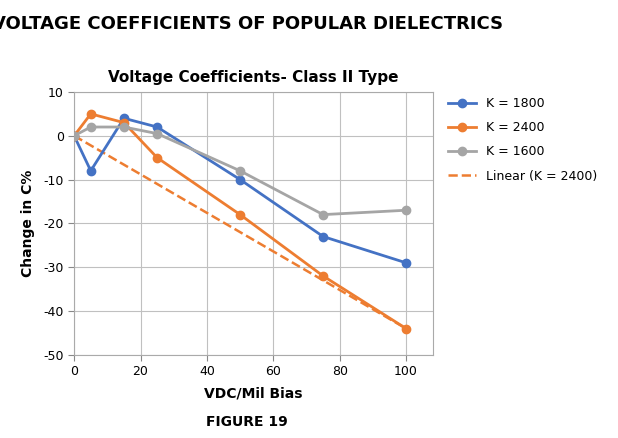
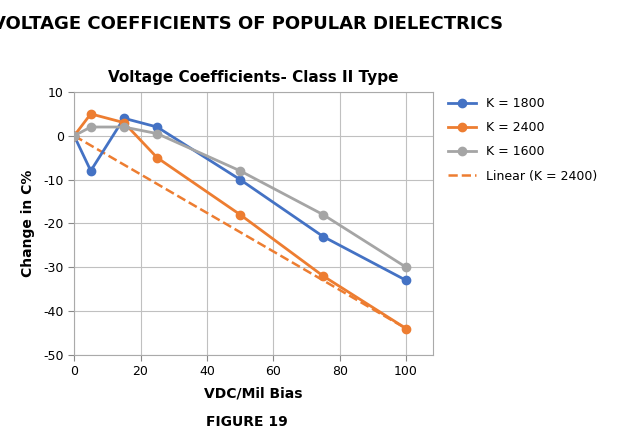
K = 1800/100: -29 -> -33
K = 1600/100: -17.0 -> -30.0
